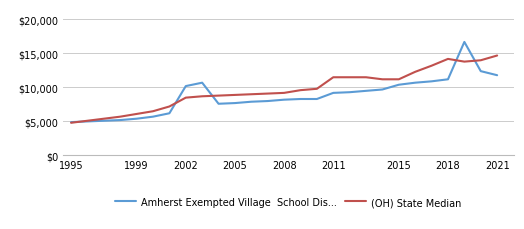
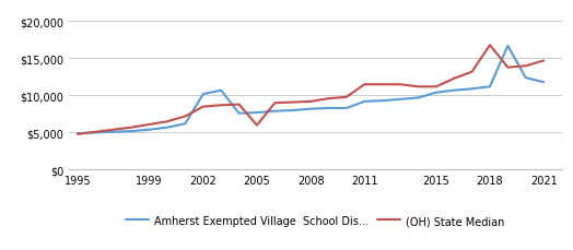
(OH) State Median/2005: $8,900 -> $6,000
(OH) State Median/2018: $14,200 -> $16,800
